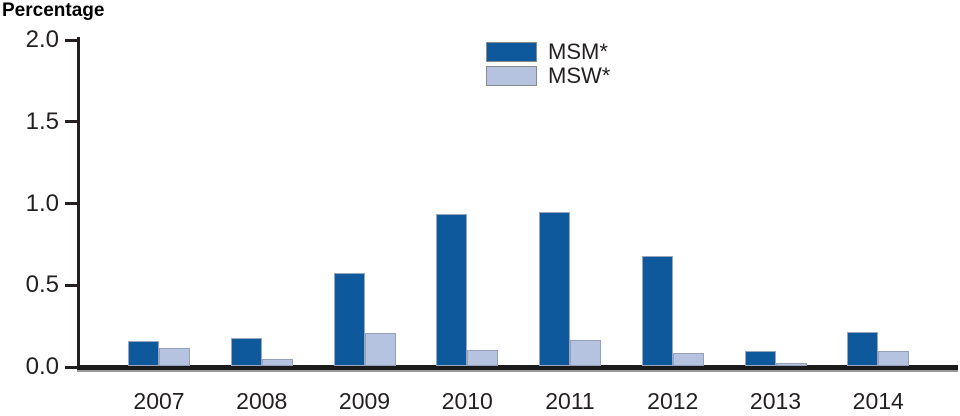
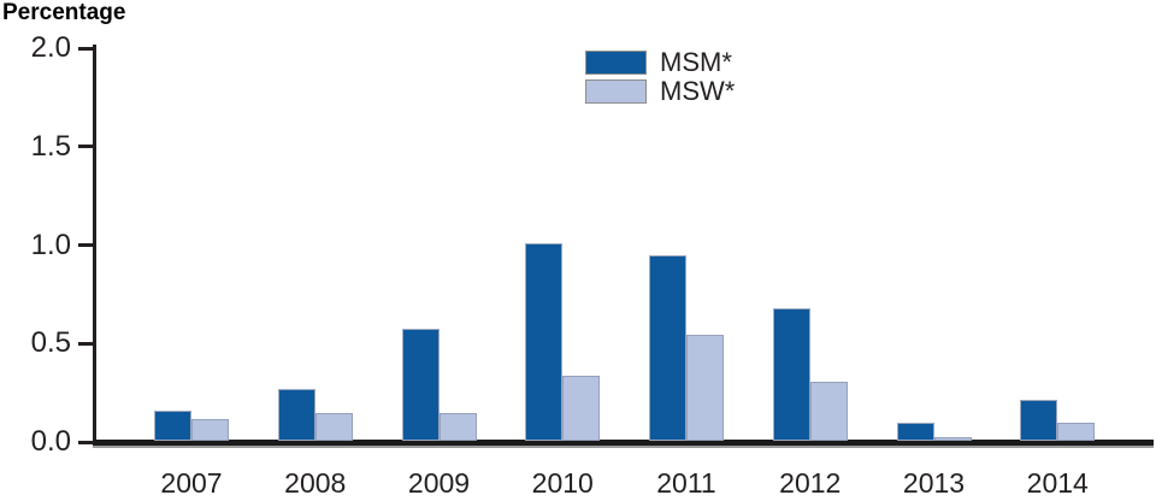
MSM*/2008: 0.17 -> 0.26
MSW*/2008: 0.04 -> 0.14
MSW*/2009: 0.20 -> 0.14
MSM*/2010: 0.93 -> 1.00
MSW*/2010: 0.10 -> 0.33
MSW*/2011: 0.16 -> 0.54
MSW*/2012: 0.08 -> 0.30
